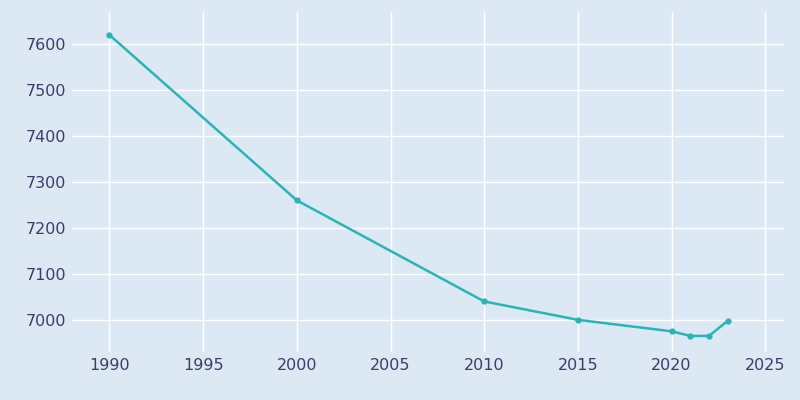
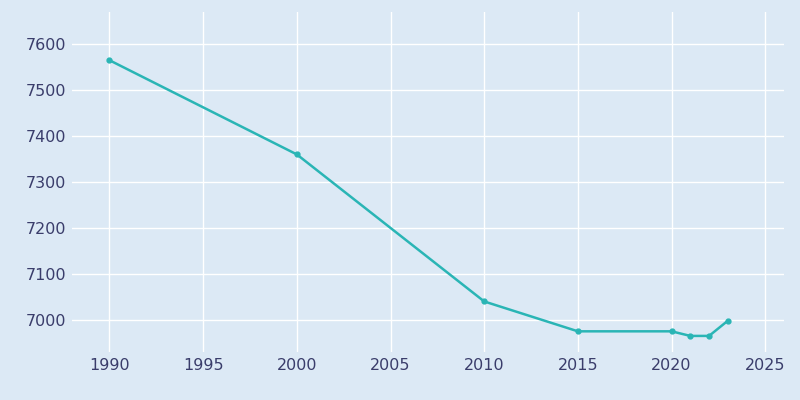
1990: 7620 -> 7565
2000: 7260 -> 7360
2015: 7000 -> 6975
